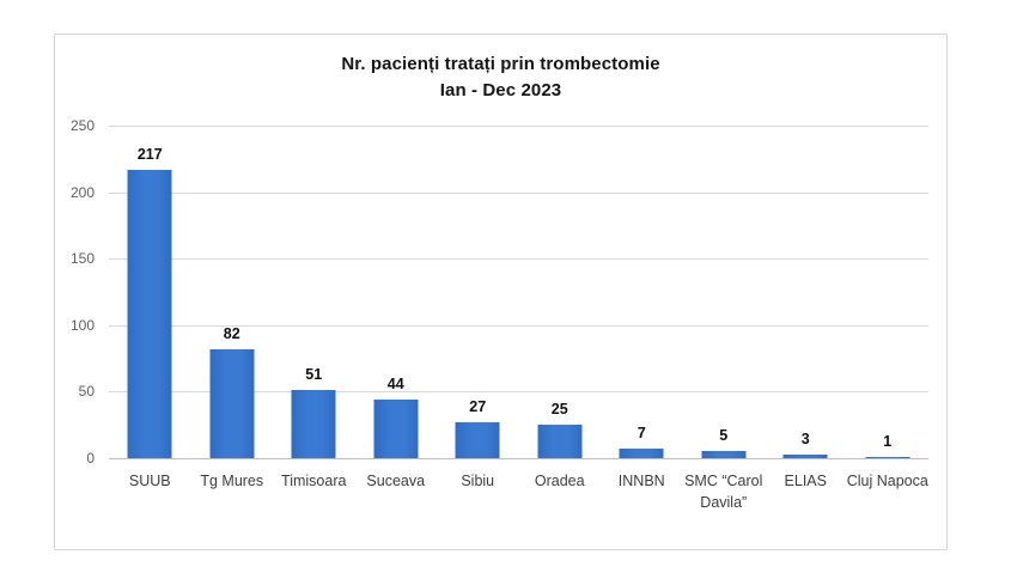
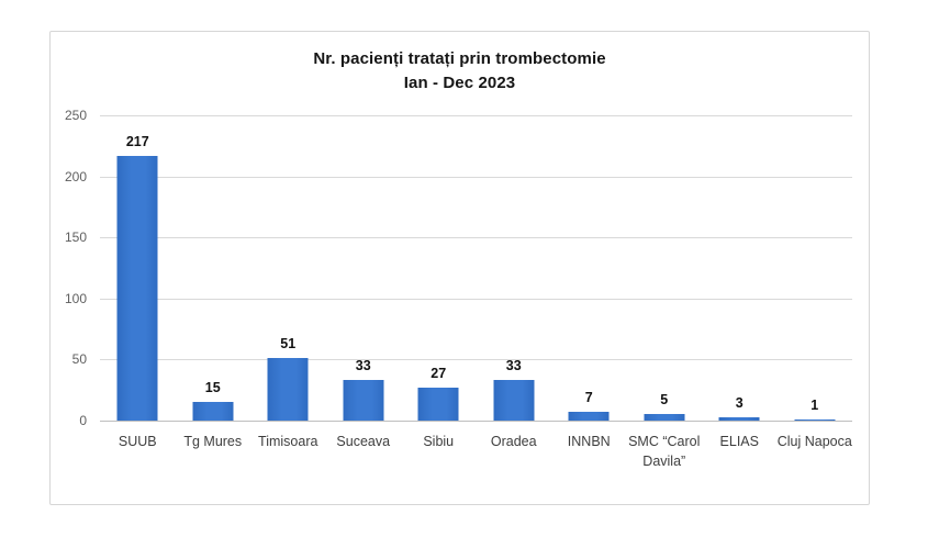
Tg Mures: 82 -> 15
Suceava: 44 -> 33
Oradea: 25 -> 33
